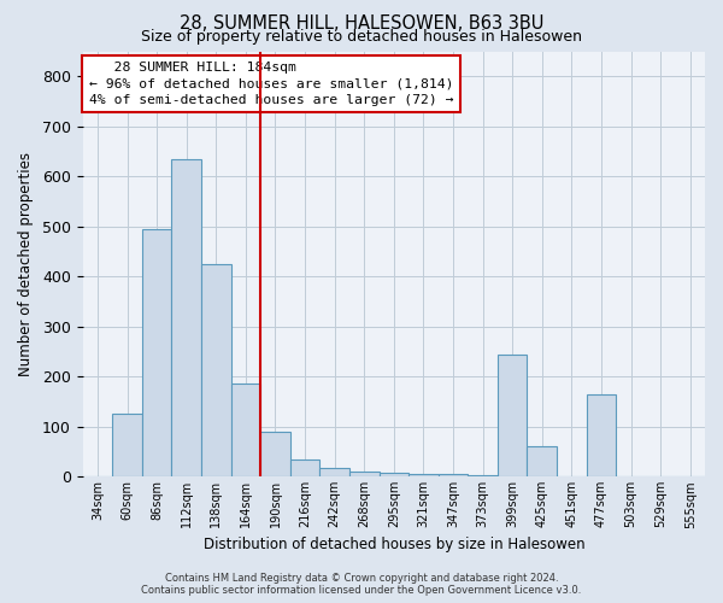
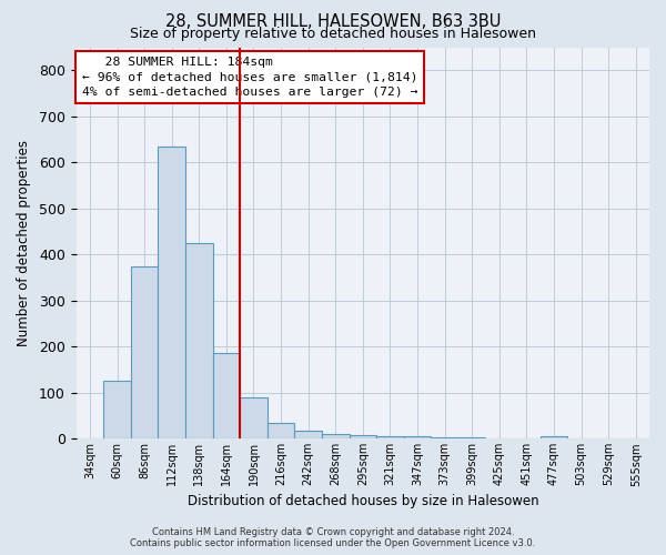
86sqm: 495 -> 375
399sqm: 245 -> 2
425sqm: 60 -> 1
477sqm: 165 -> 5
